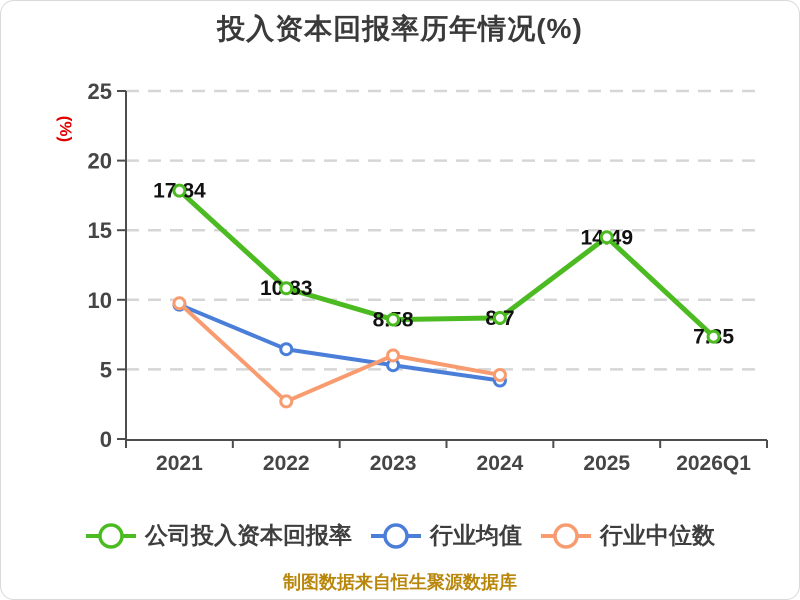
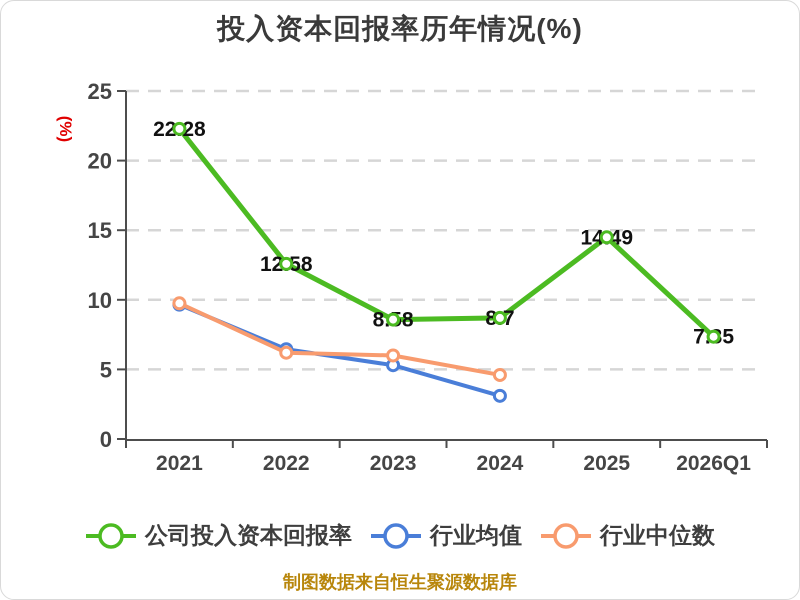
公司投入资本回报率/2021: 17.84 -> 22.28
公司投入资本回报率/2022: 10.83 -> 12.58
行业中位数/2022: 2.7 -> 6.2
行业均值/2024: 4.2 -> 3.1
